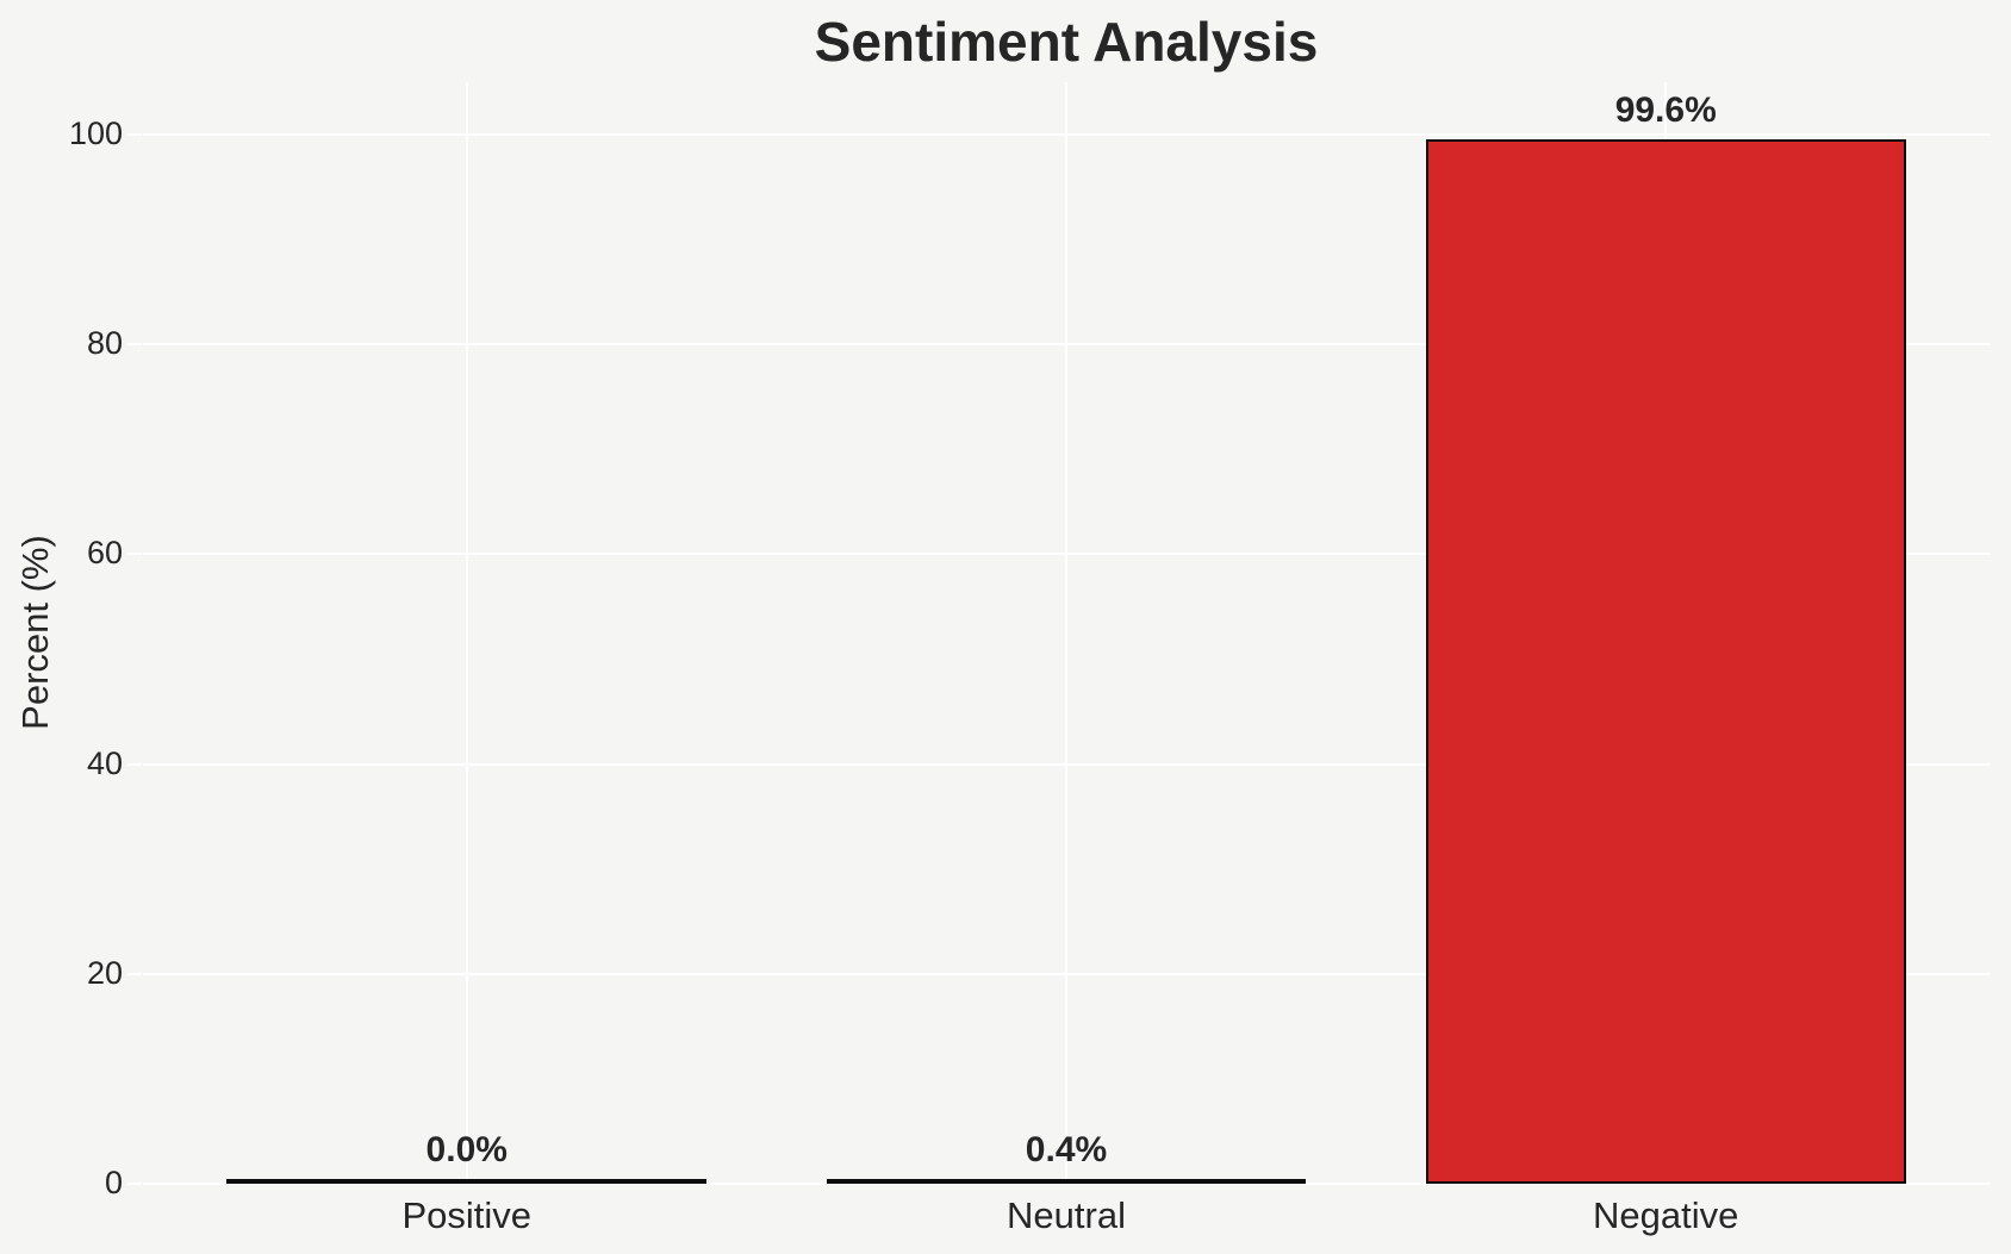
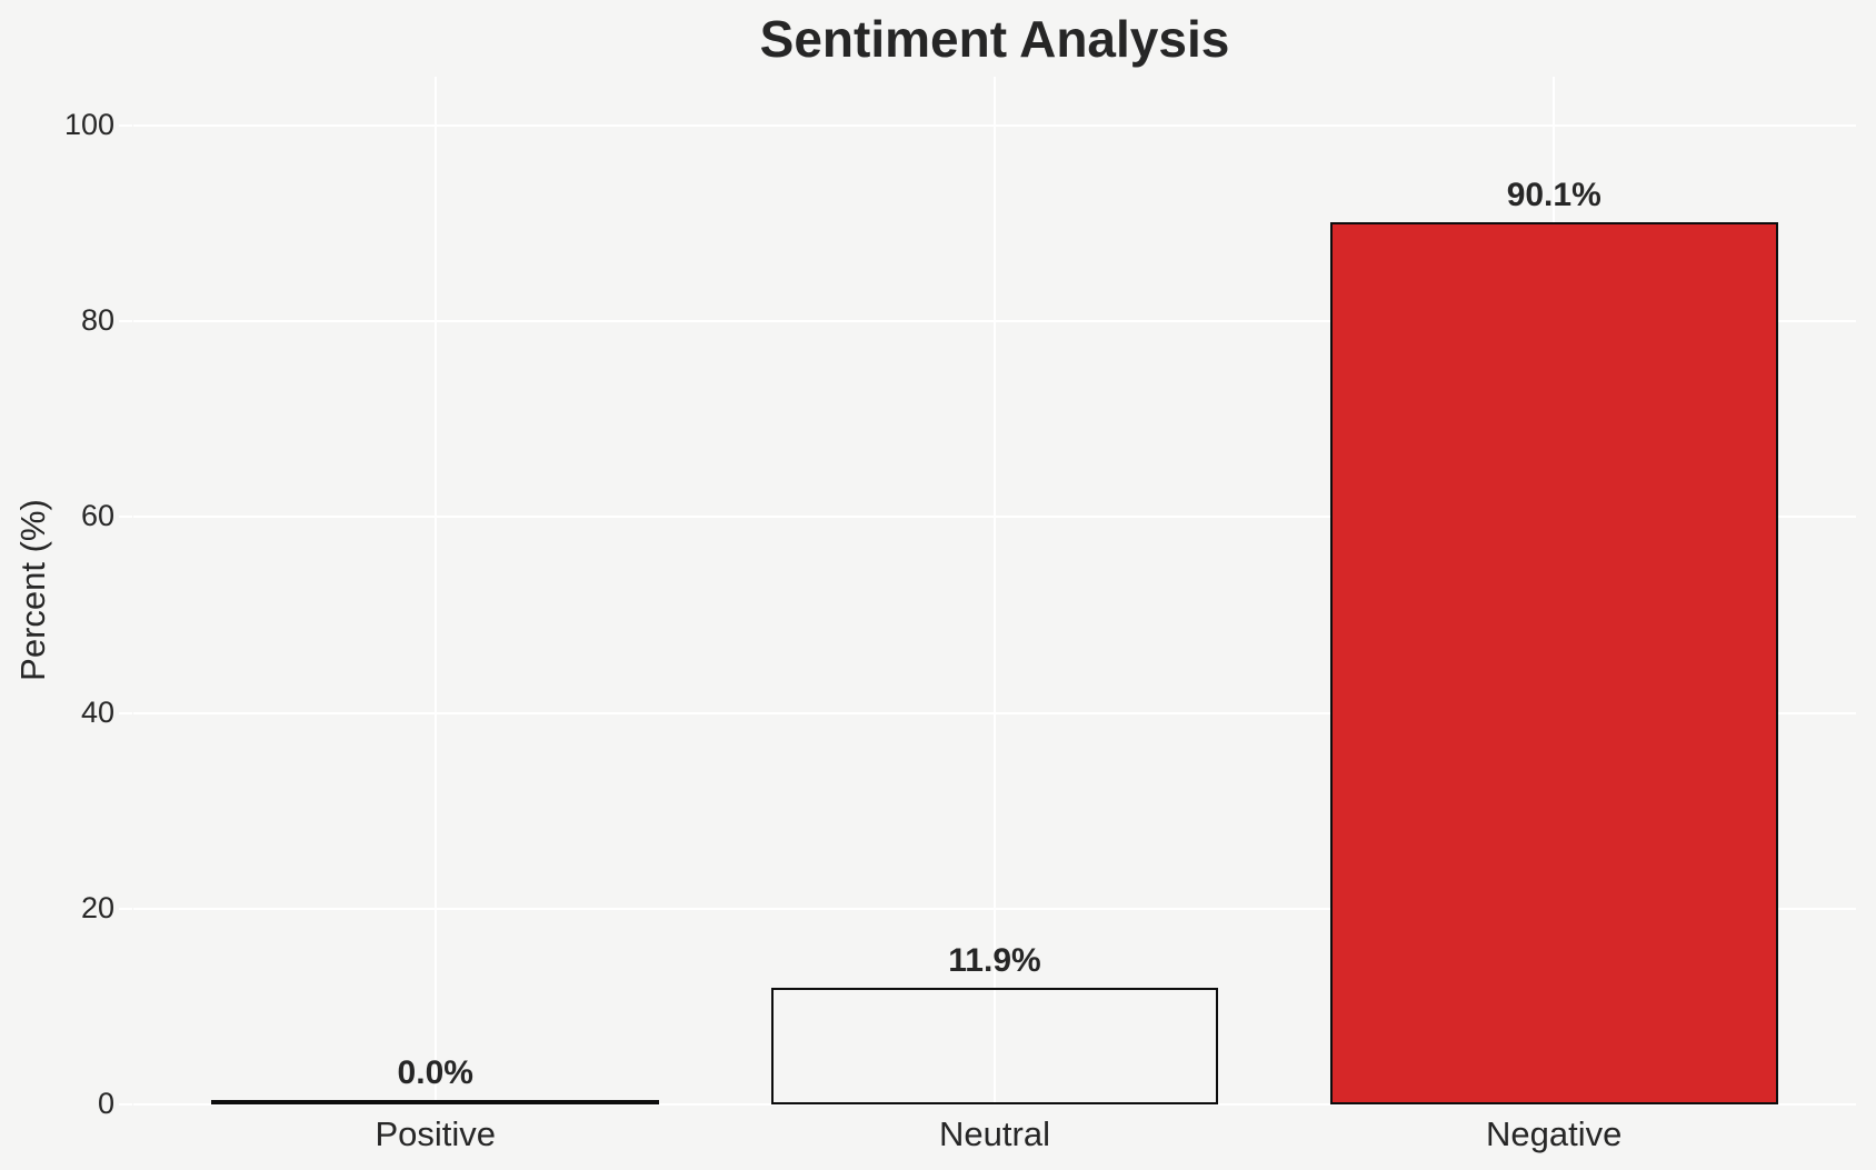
Neutral: 0.4% -> 11.9%
Negative: 99.6% -> 90.1%
